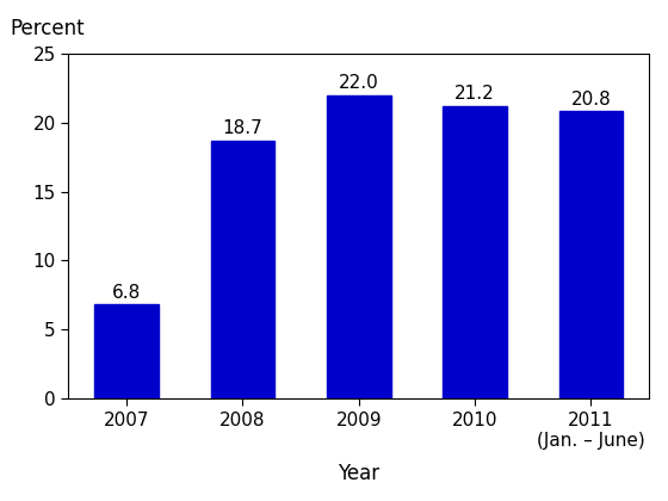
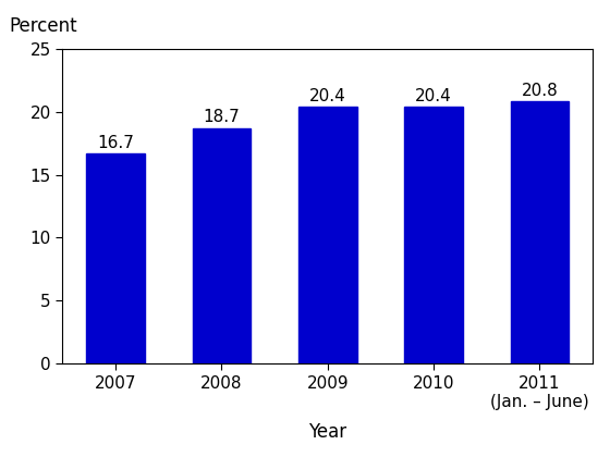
2007: 6.8 -> 16.7
2009: 22.0 -> 20.4
2010: 21.2 -> 20.4
